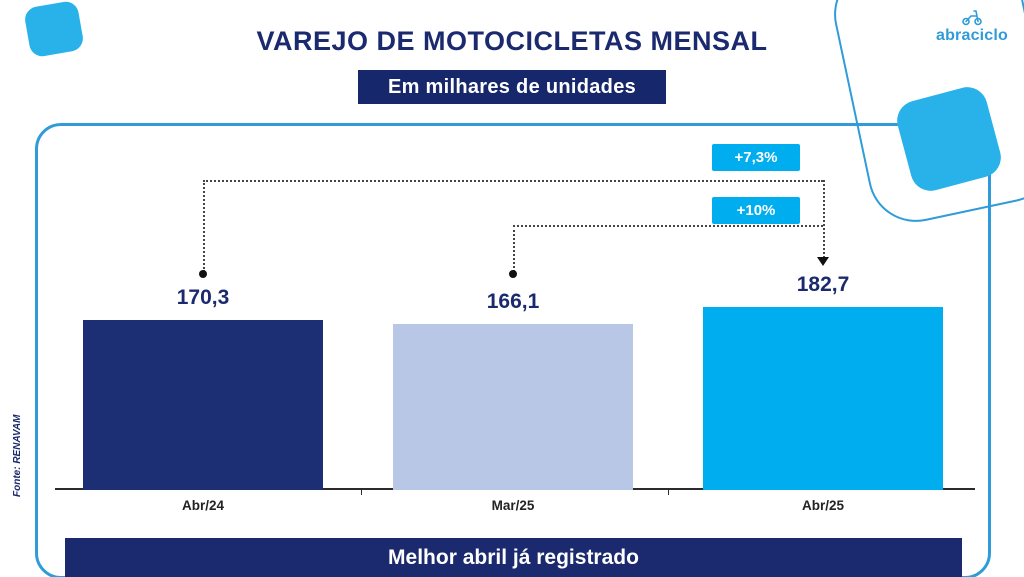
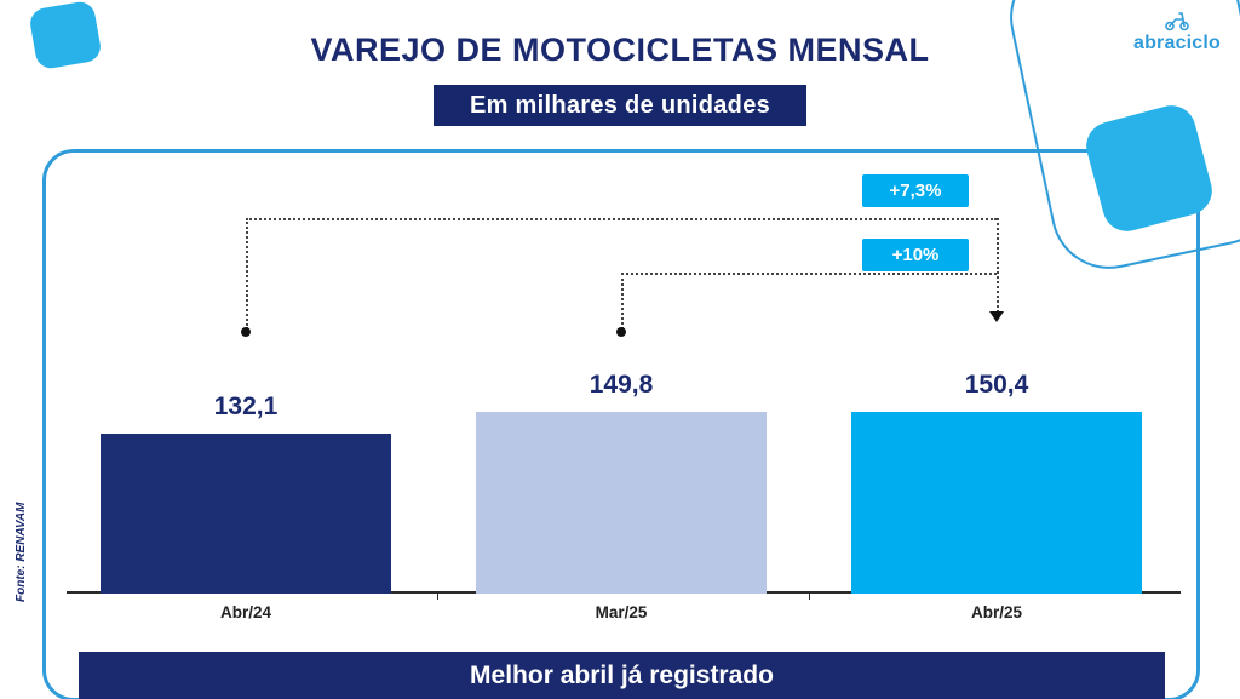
Abr/24: 170,3 -> 132,1
Mar/25: 166,1 -> 149,8
Abr/25: 182,7 -> 150,4
